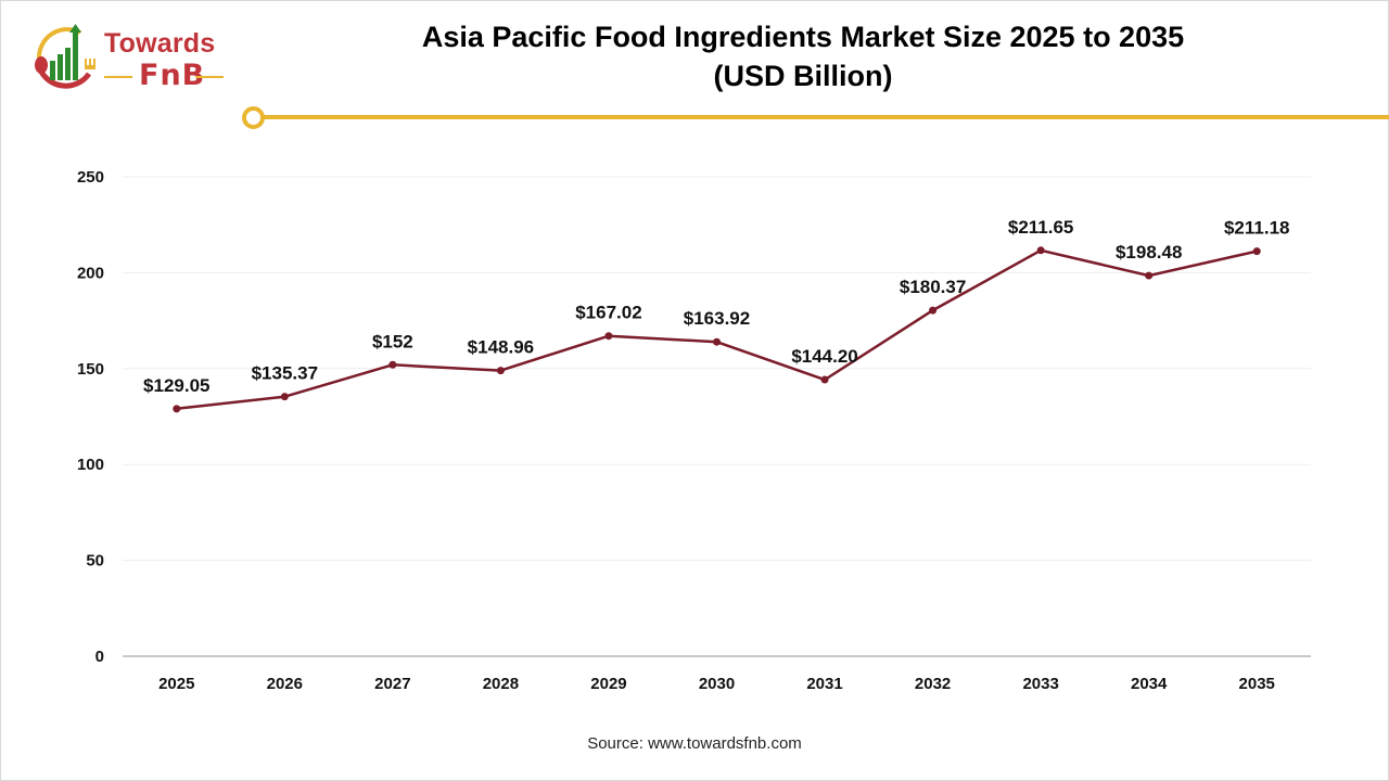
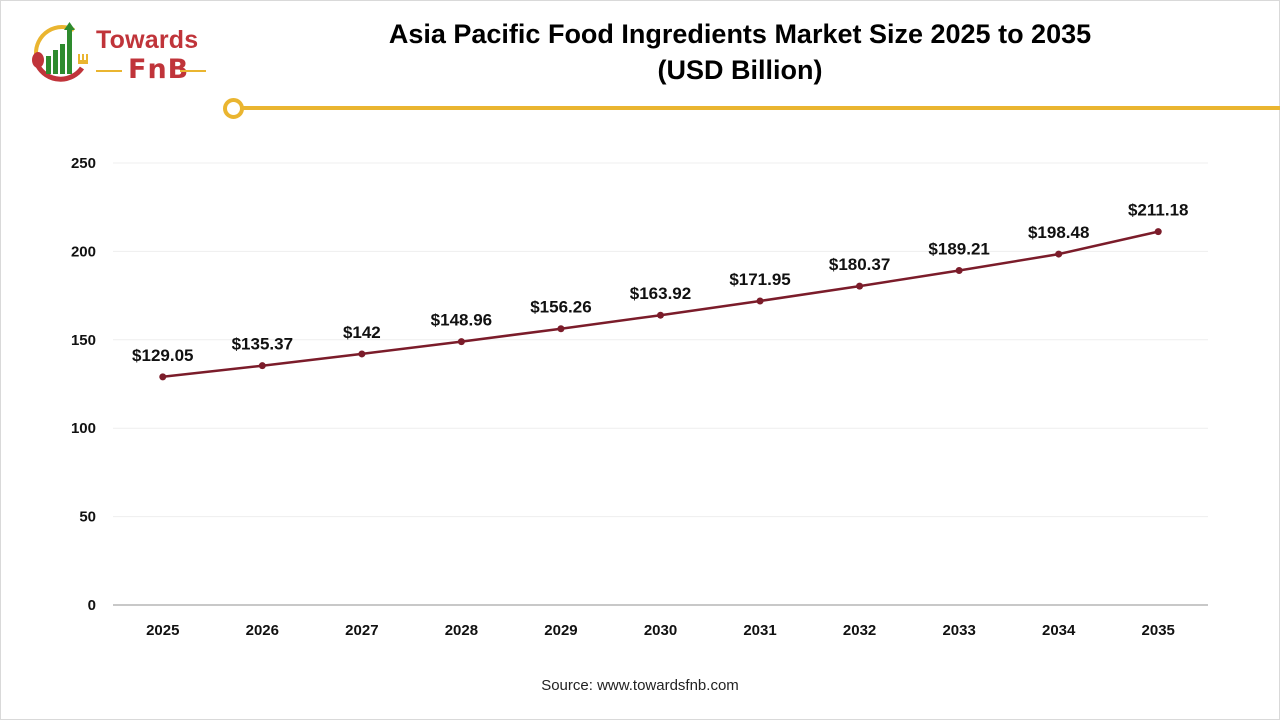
2027: $152 -> $142
2029: $167.02 -> $156.26
2031: $144.20 -> $171.95
2033: $211.65 -> $189.21
